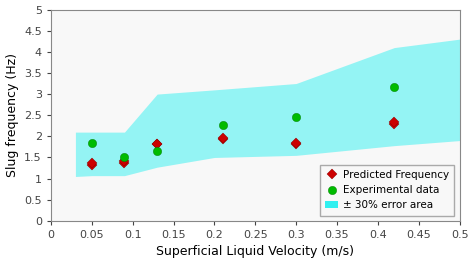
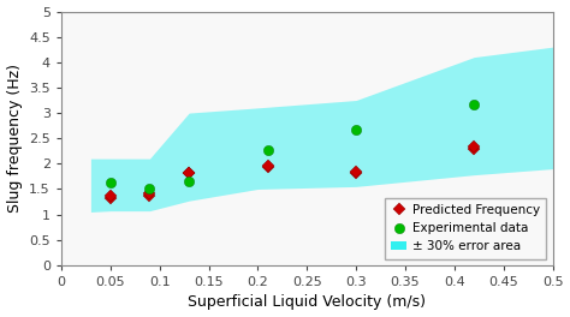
Experimental data/0.05: 1.85 -> 1.63
Experimental data/0.3: 2.45 -> 2.68
